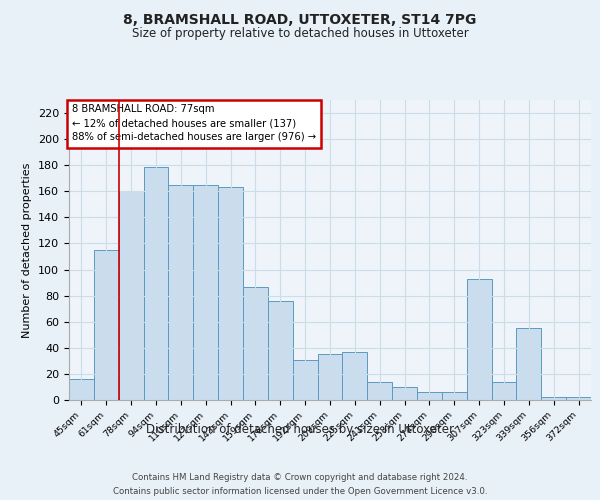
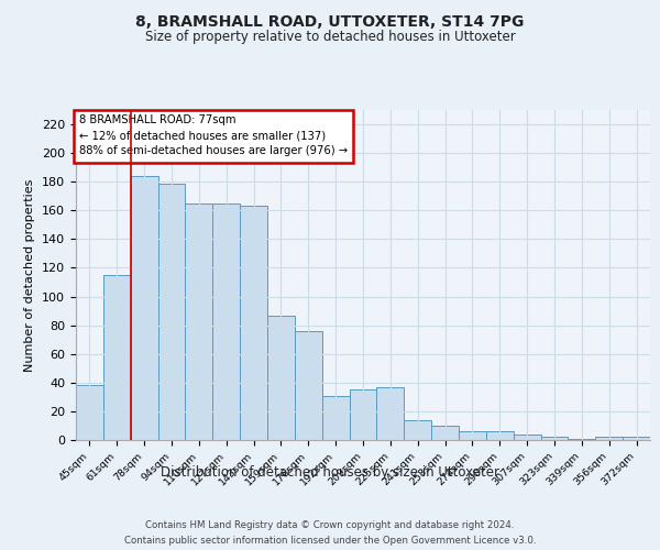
45sqm: 16 -> 38
78sqm: 160 -> 184
307sqm: 93 -> 4
323sqm: 14 -> 2
339sqm: 55 -> 1
